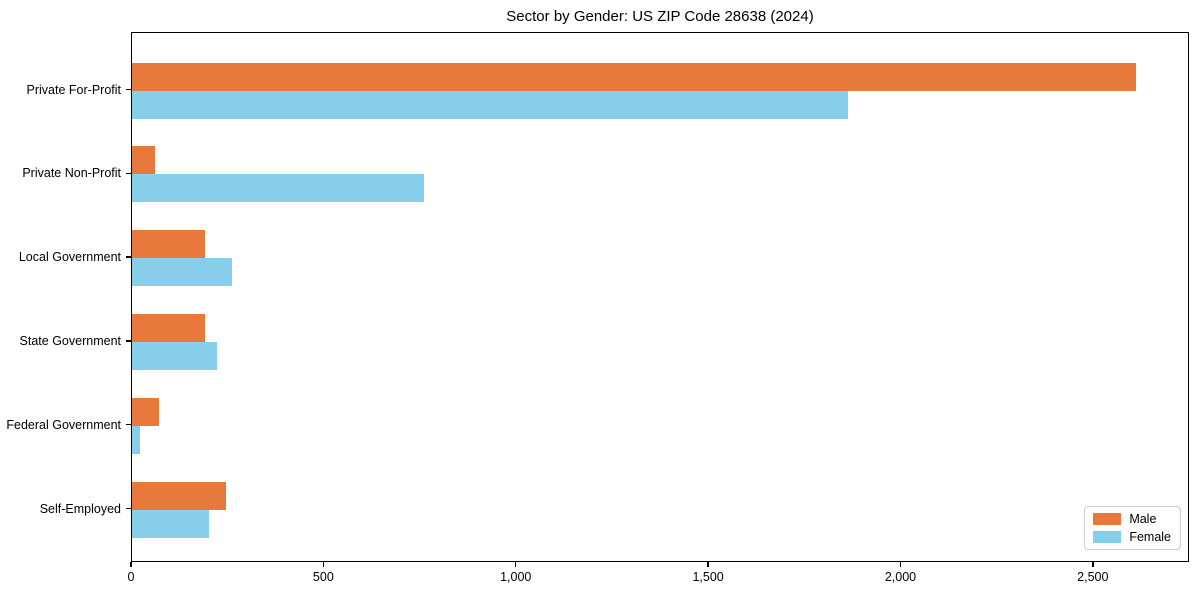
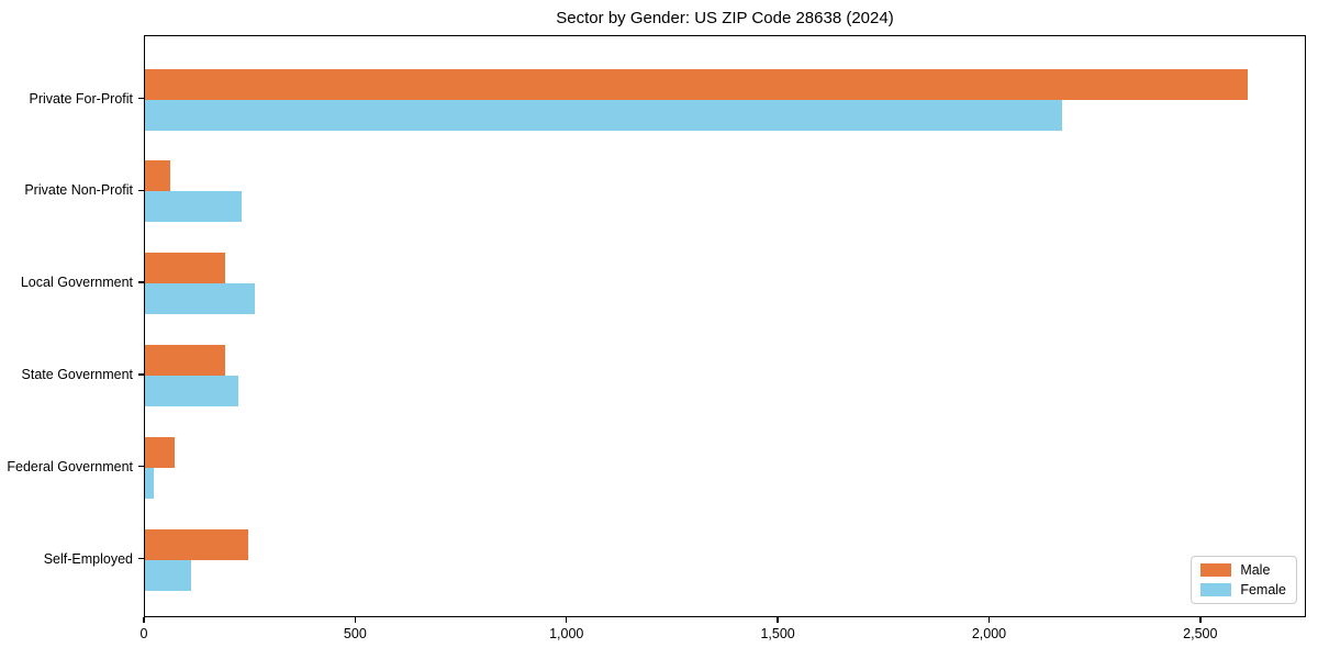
Female/Private For-Profit: 1860 -> 2170
Female/Private Non-Profit: 760 -> 230
Female/Self-Employed: 200 -> 110
